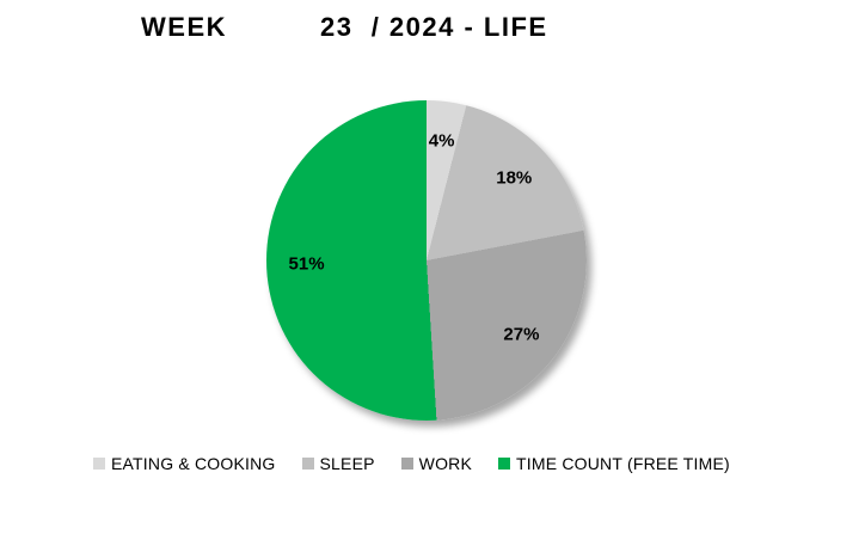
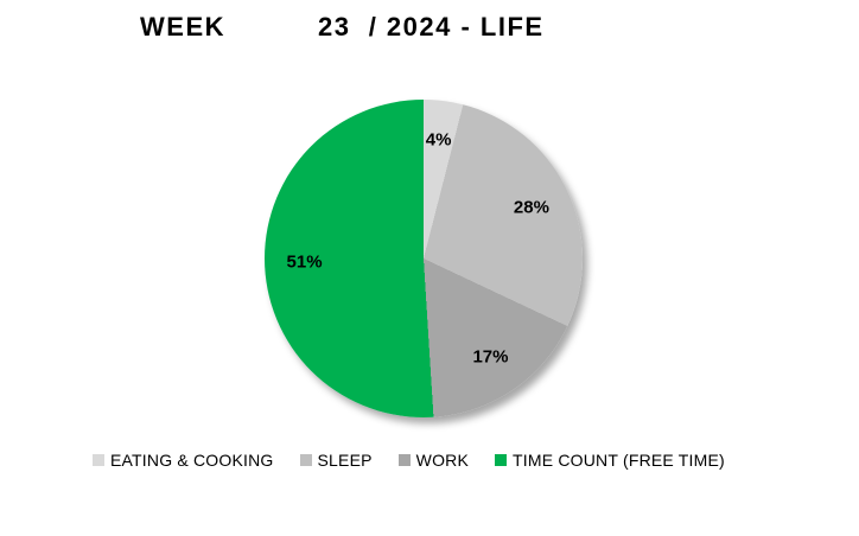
SLEEP: 18% -> 28%
WORK: 27% -> 17%
